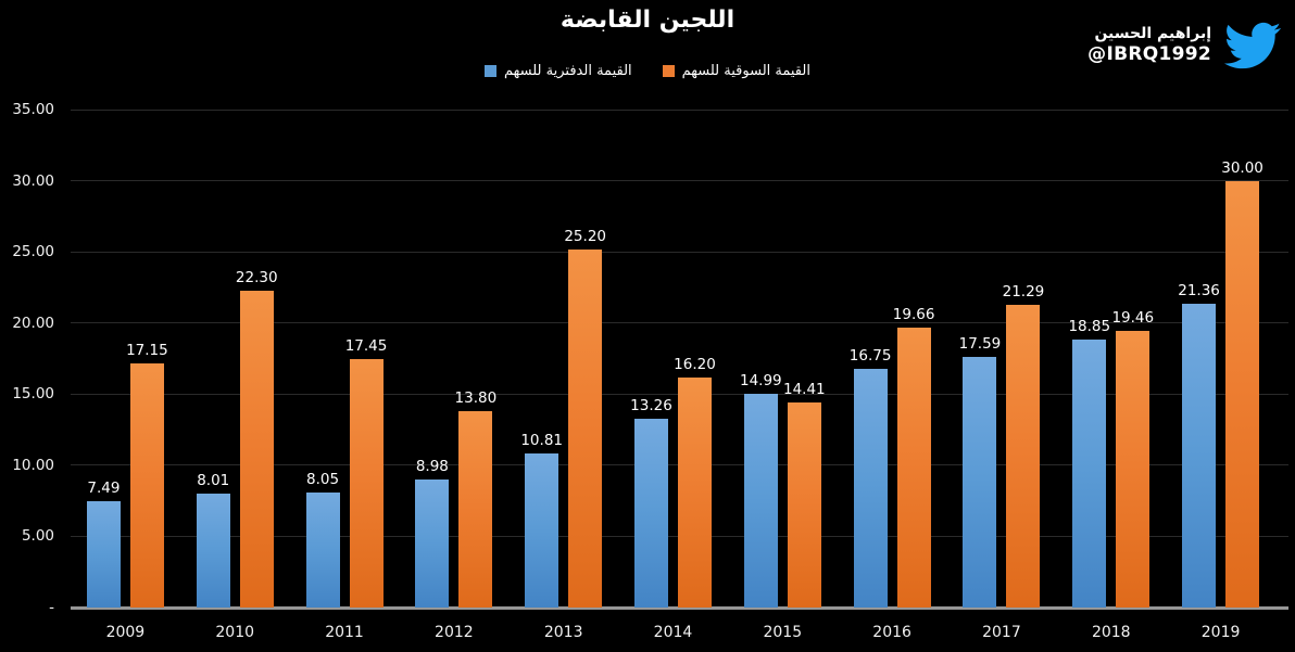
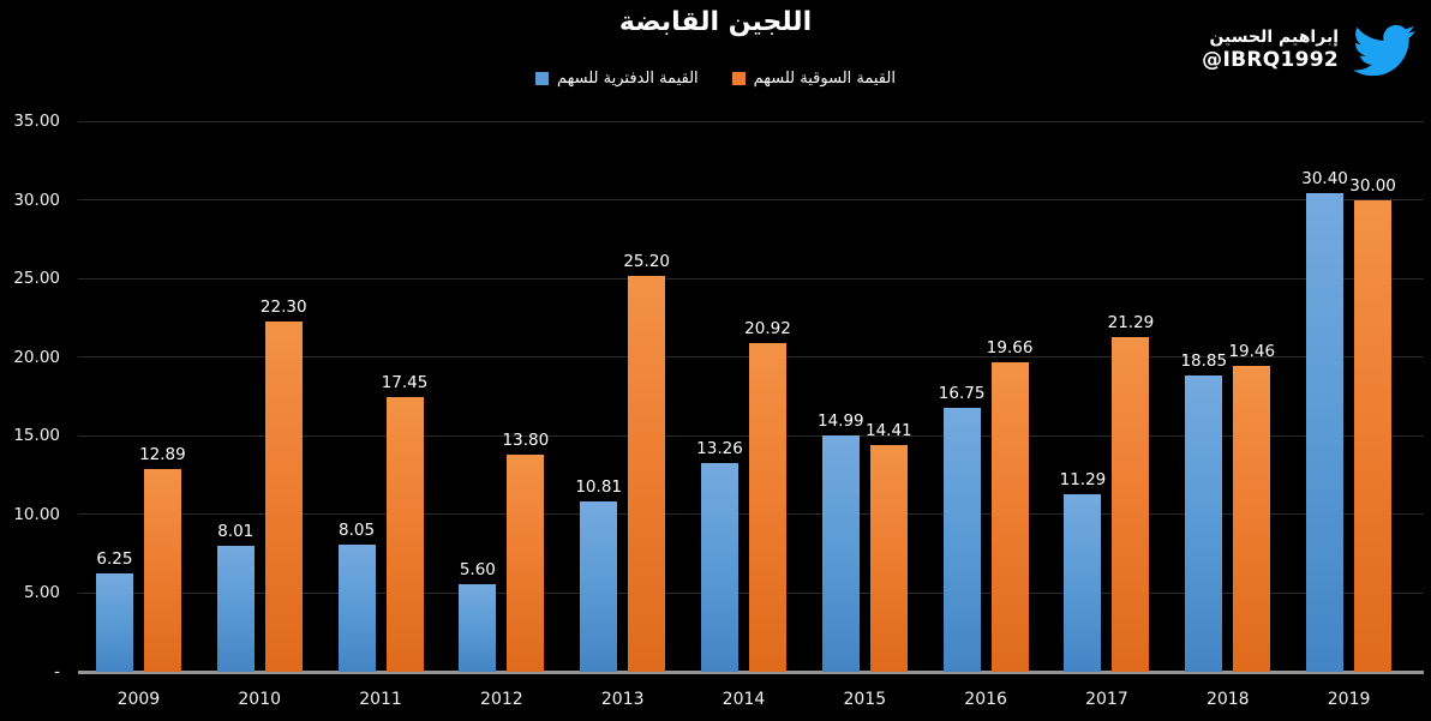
القيمة الدفترية للسهم/2009: 7.49 -> 6.25
القيمة السوقية للسهم/2009: 17.15 -> 12.89
القيمة الدفترية للسهم/2012: 8.98 -> 5.60
القيمة السوقية للسهم/2014: 16.20 -> 20.92
القيمة الدفترية للسهم/2017: 17.59 -> 11.29
القيمة الدفترية للسهم/2019: 21.36 -> 30.40
